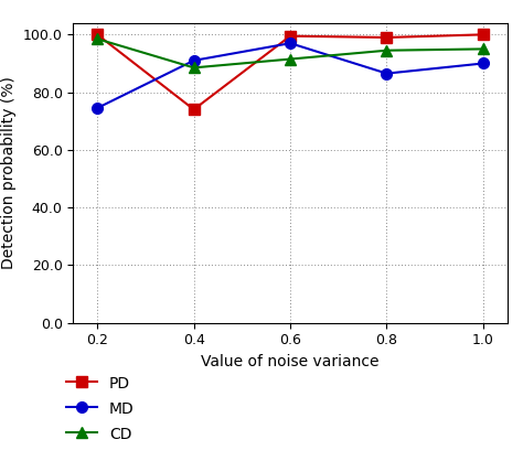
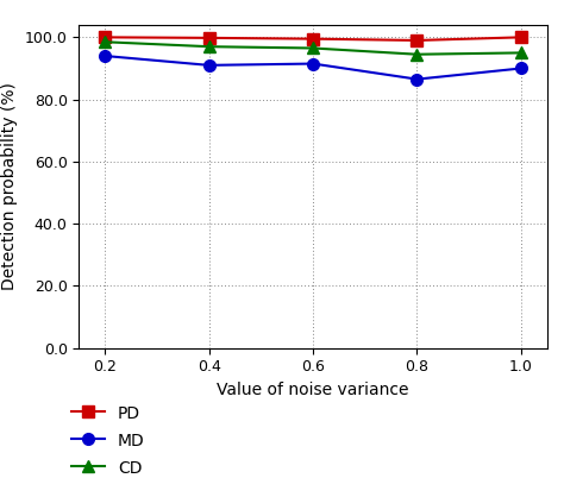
MD/0.2: 74.5 -> 94.0
PD/0.4: 74.0 -> 99.8
CD/0.4: 88.5 -> 97.0
MD/0.6: 97.0 -> 91.5
CD/0.6: 91.5 -> 96.5
